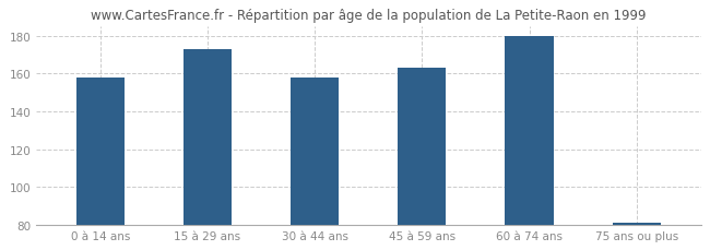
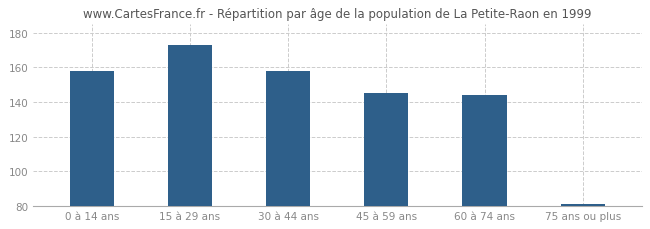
45 à 59 ans: 163 -> 145
60 à 74 ans: 180 -> 144
